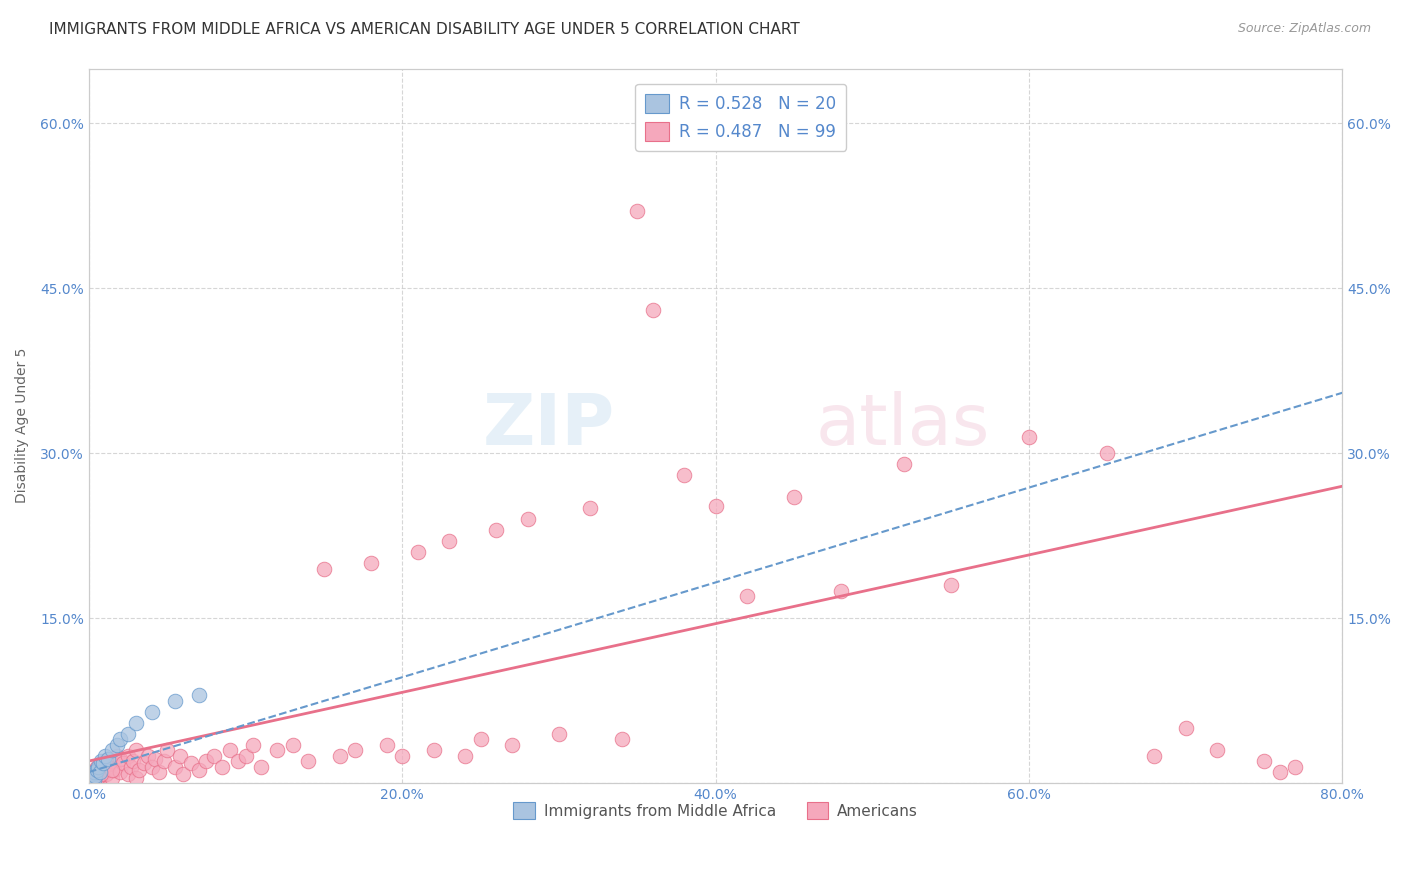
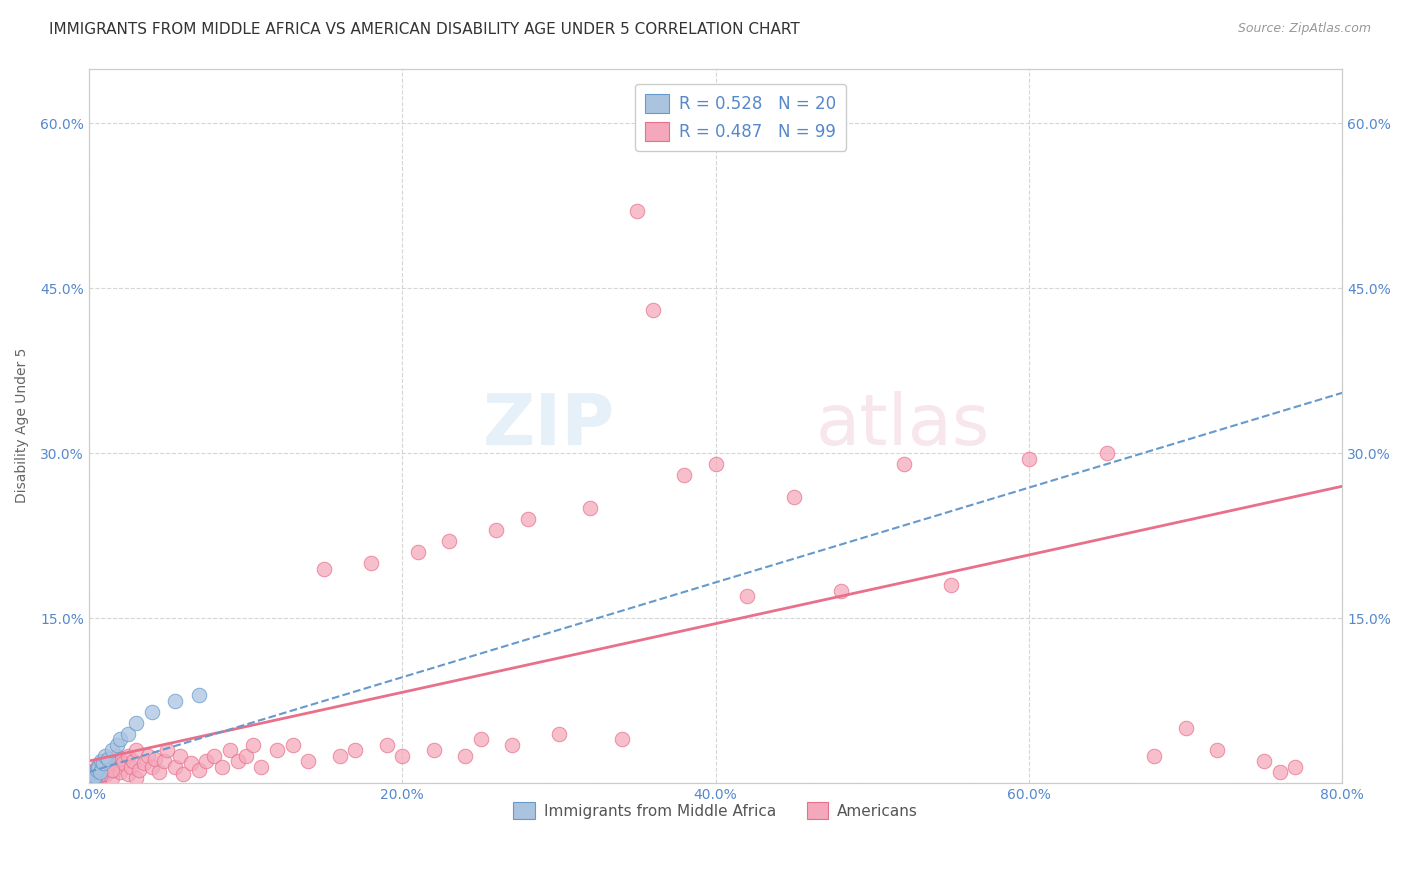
Americans/40.0%: 25.2% -> 29.0%
Americans/60.0%: 31.5% -> 29.5%
